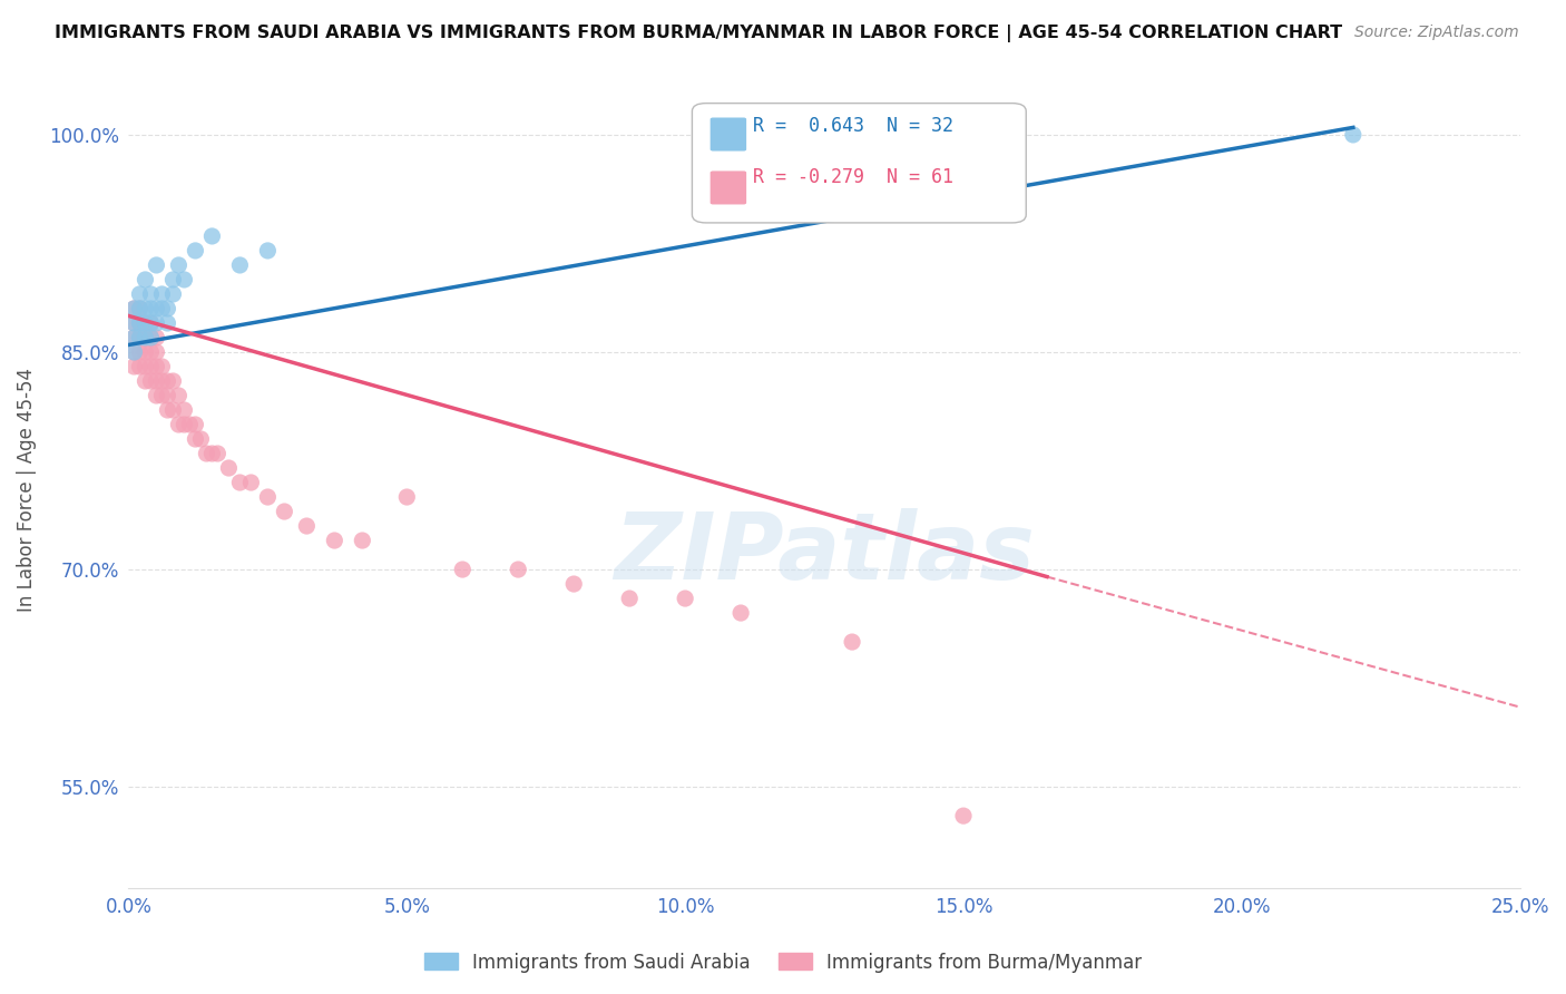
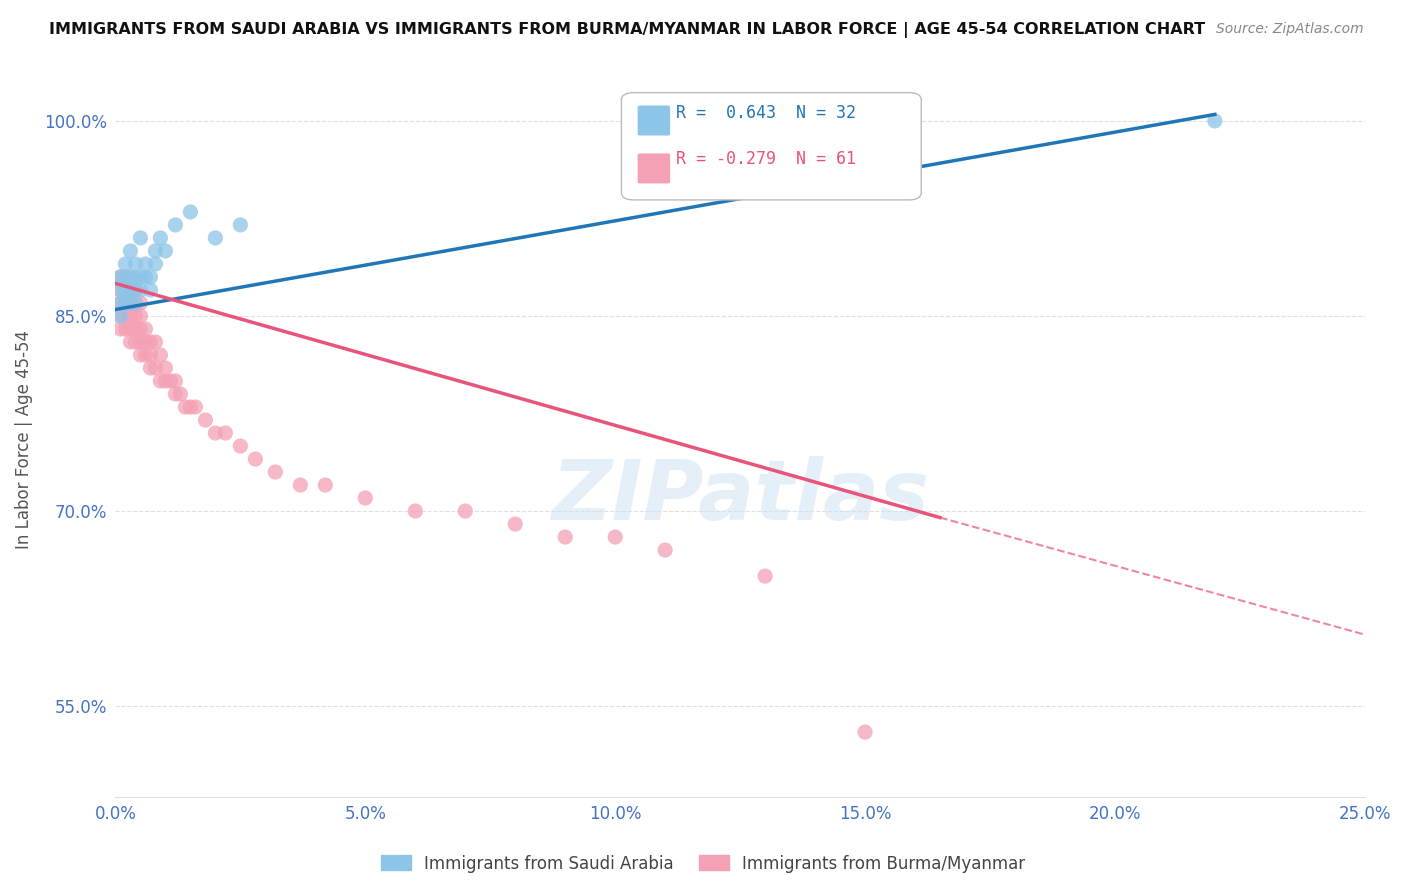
Immigrants from Burma/Myanmar/5.0%: 75% -> 71%
